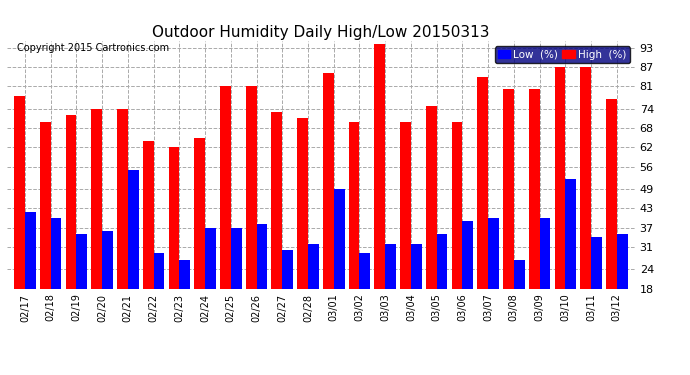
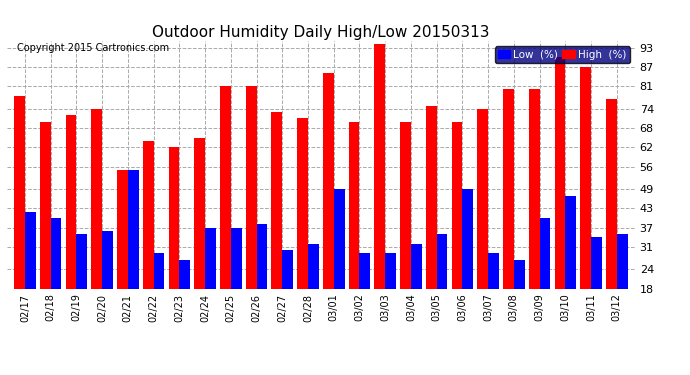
High (%)/02/21: 74 -> 55
Low (%)/03/03: 32 -> 29
Low (%)/03/06: 39 -> 49
High (%)/03/07: 84 -> 74
Low (%)/03/07: 40 -> 29
High (%)/03/10: 87 -> 90
Low (%)/03/10: 52 -> 47
